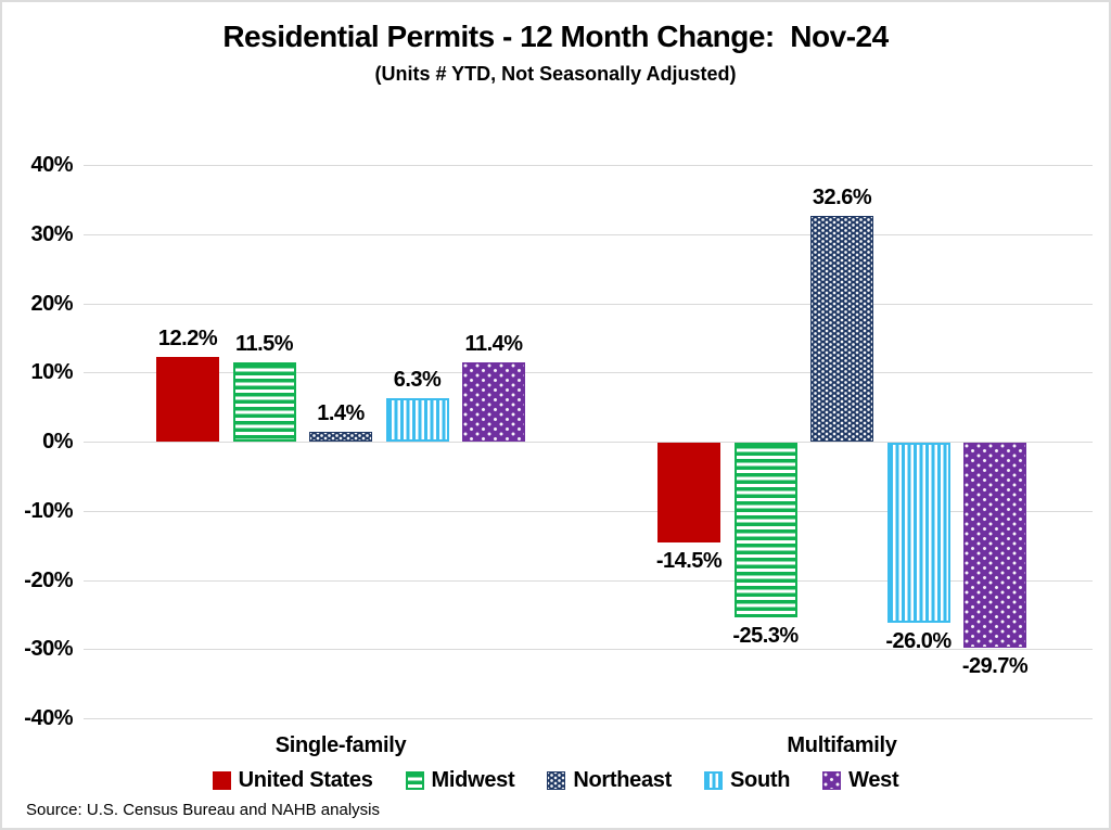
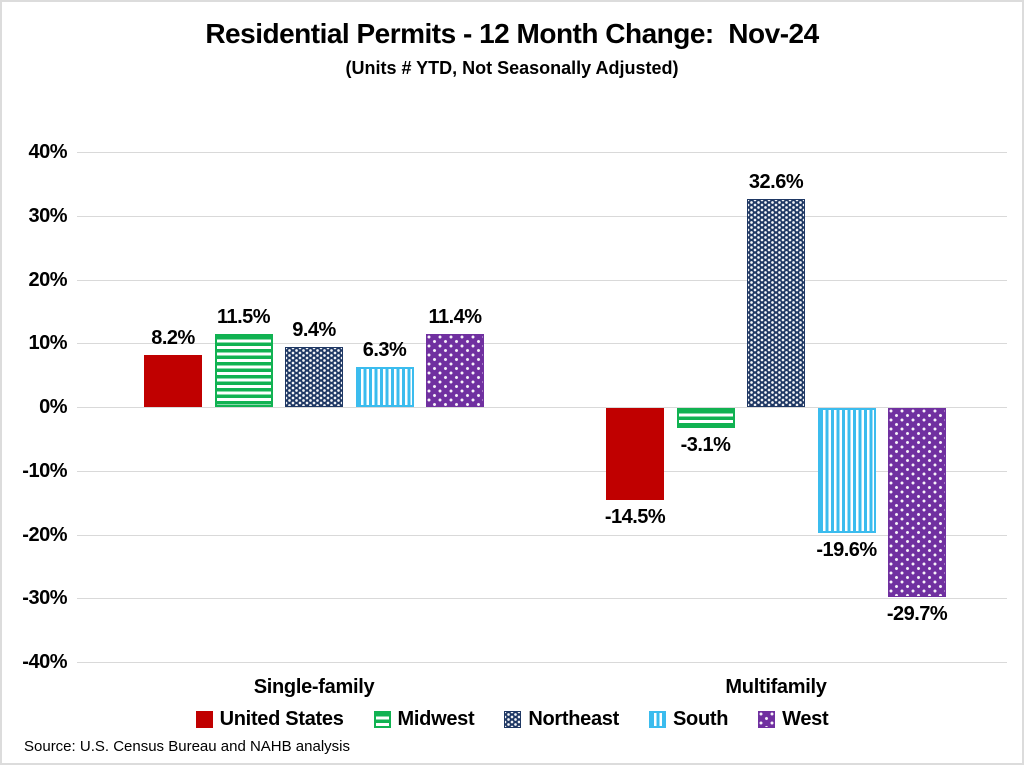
United States/Single-family: 12.2% -> 8.2%
Northeast/Single-family: 1.4% -> 9.4%
Midwest/Multifamily: -25.3% -> -3.1%
South/Multifamily: -26.0% -> -19.6%
